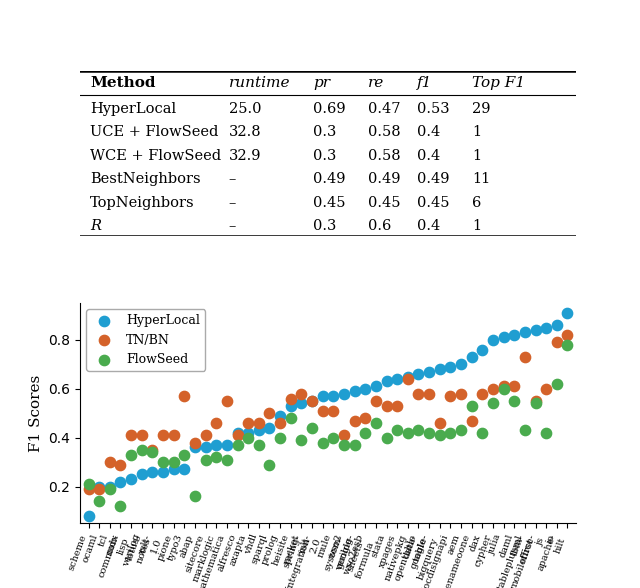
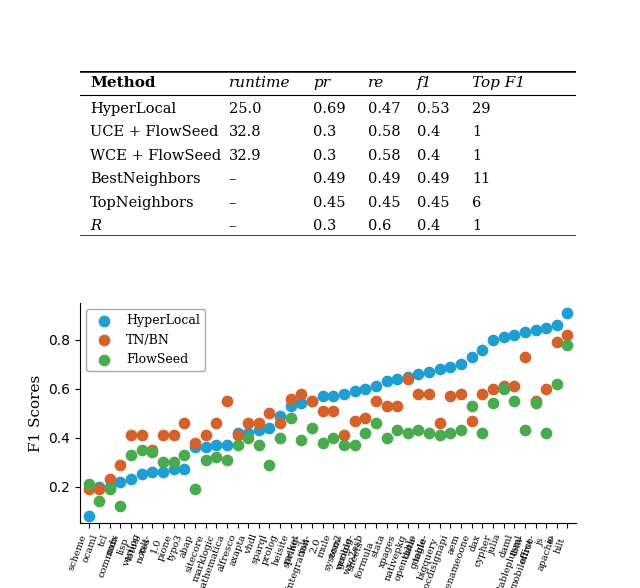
TN/BN/tcl: 0.30 -> 0.23
TN/BN/typo3: 0.57 -> 0.46
FlowSeed/abap: 0.16 -> 0.19
